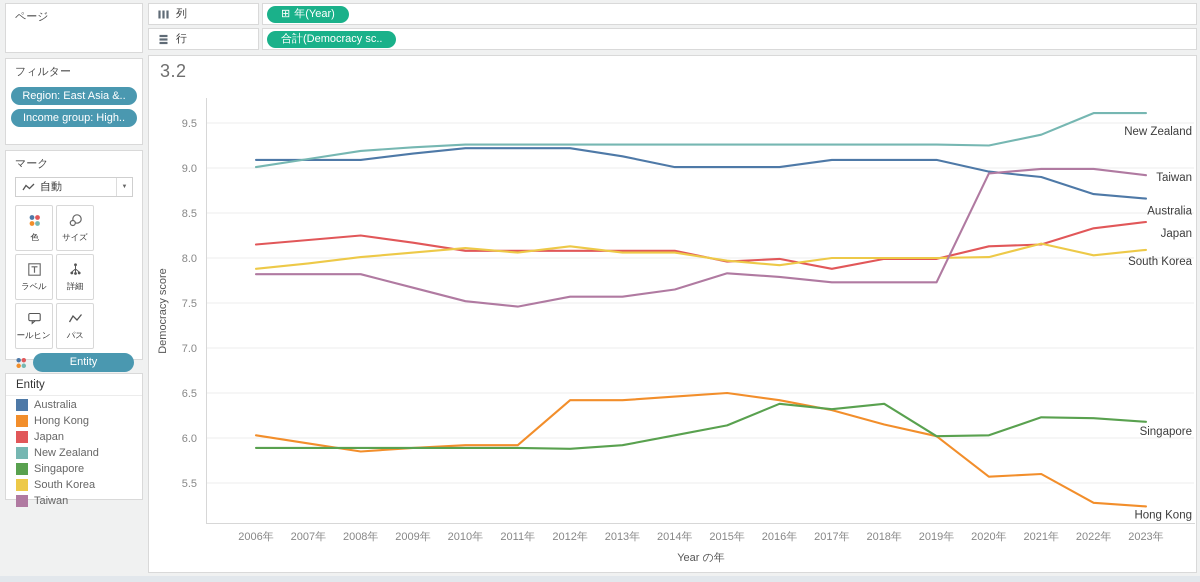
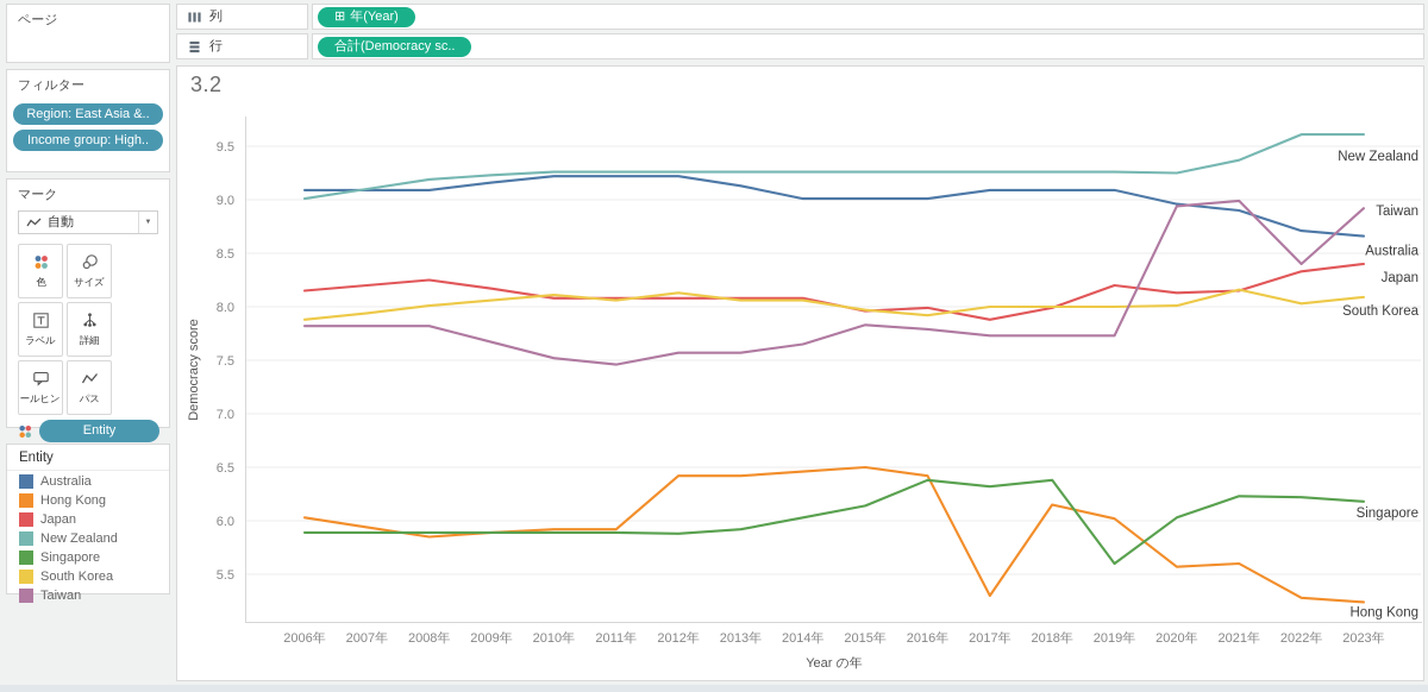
Hong Kong/2017年: 6.3 -> 5.3
Japan/2019年: 8.0 -> 8.2
Singapore/2019年: 6.0 -> 5.6
Taiwan/2022年: 9.0 -> 8.4
